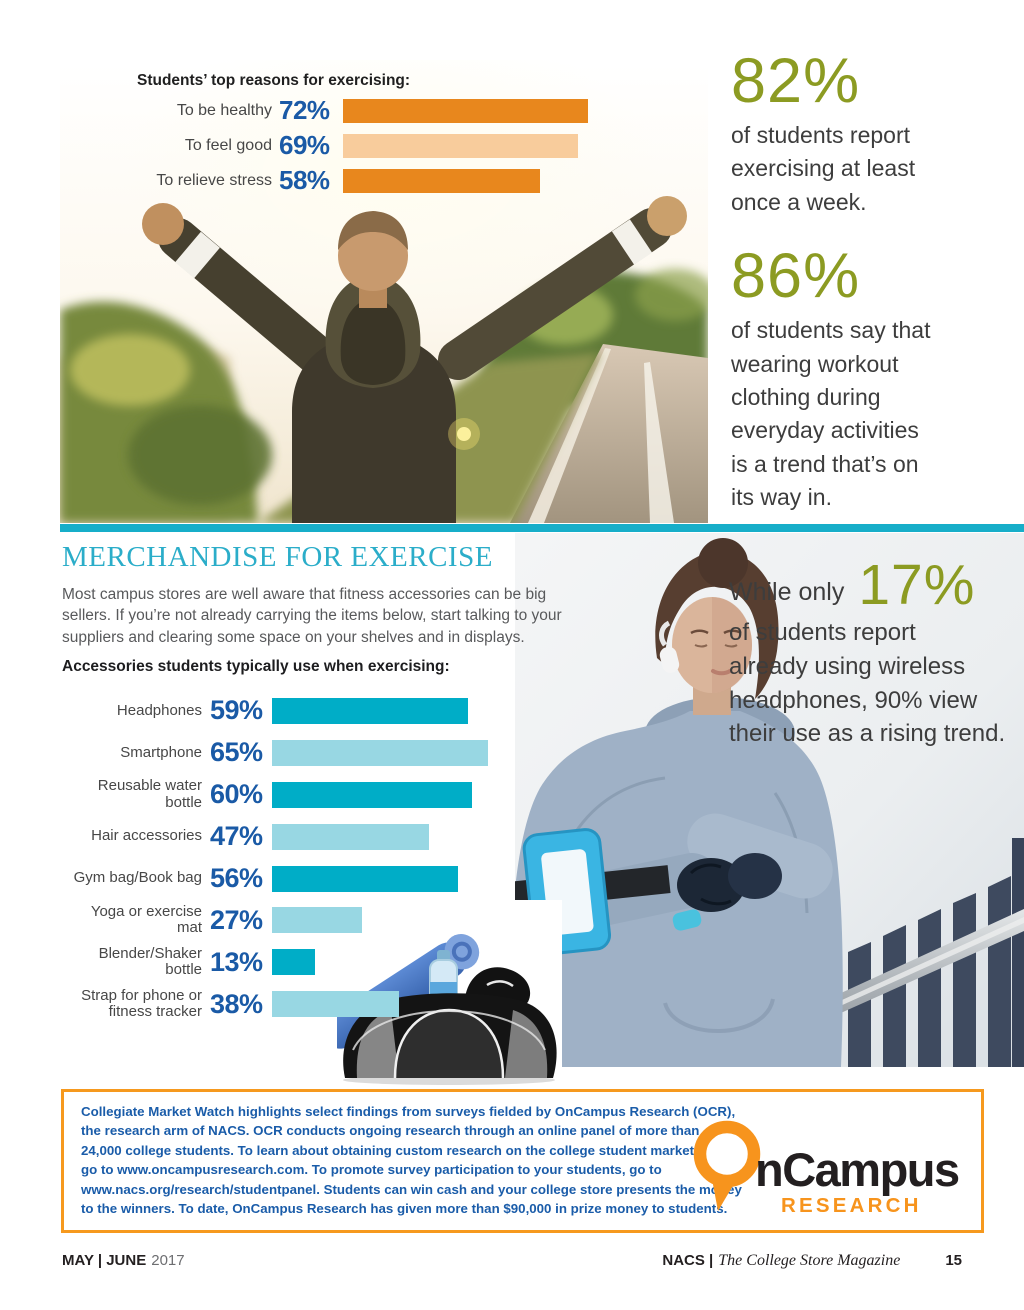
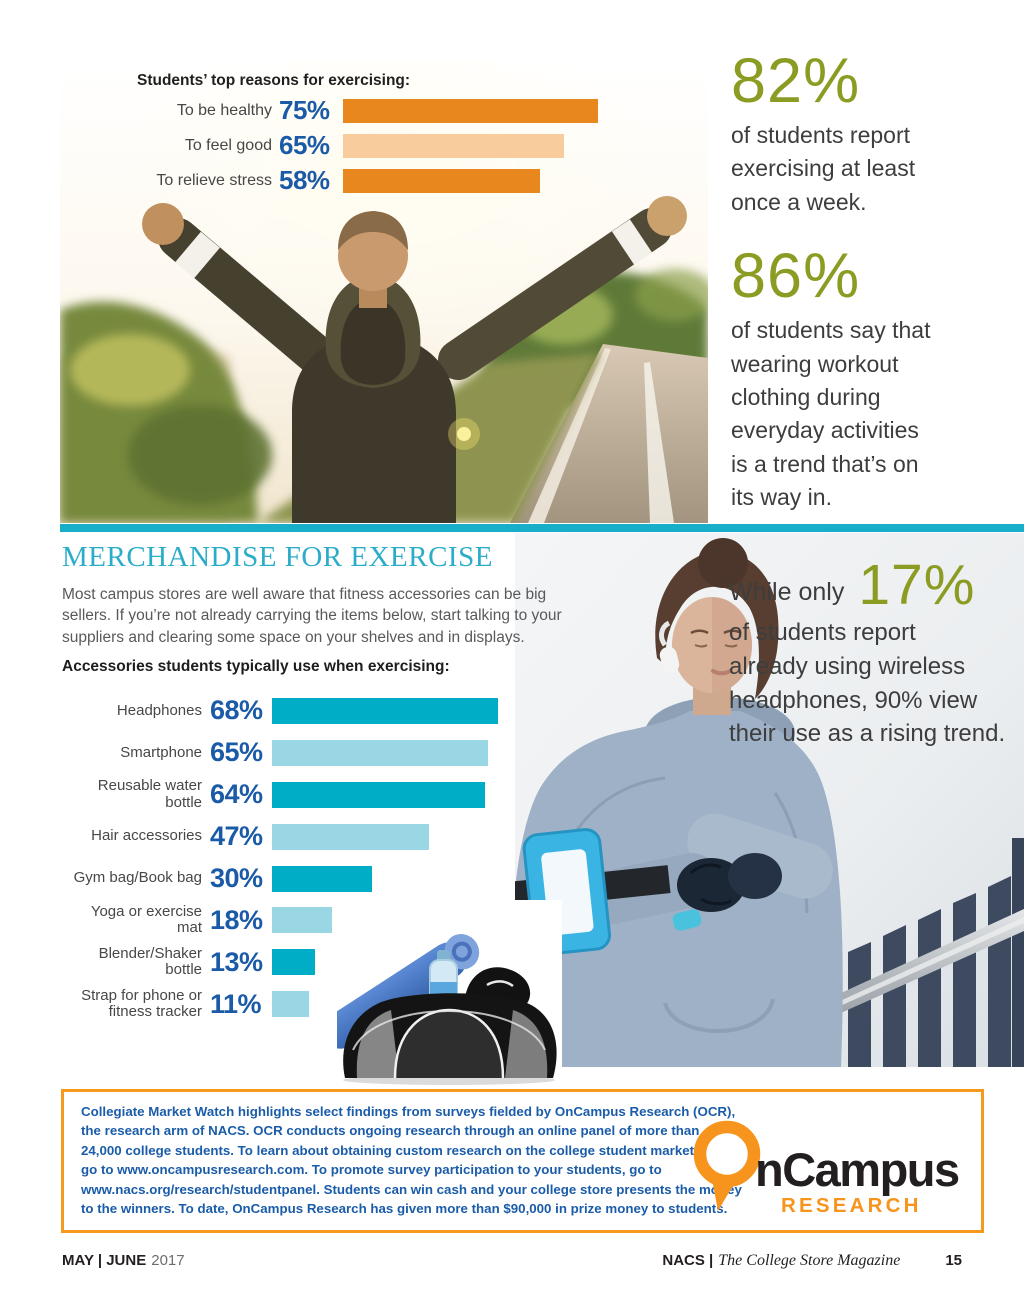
Students’ top reasons for exercising:/To be healthy: 72% -> 75%
Students’ top reasons for exercising:/To feel good: 69% -> 65%
Accessories students typically use when exercising:/Headphones: 59% -> 68%
Accessories students typically use when exercising:/Reusable water bottle: 60% -> 64%
Accessories students typically use when exercising:/Gym bag/Book bag: 56% -> 30%
Accessories students typically use when exercising:/Yoga or exercise mat: 27% -> 18%
Accessories students typically use when exercising:/Strap for phone or fitness tracker: 38% -> 11%
